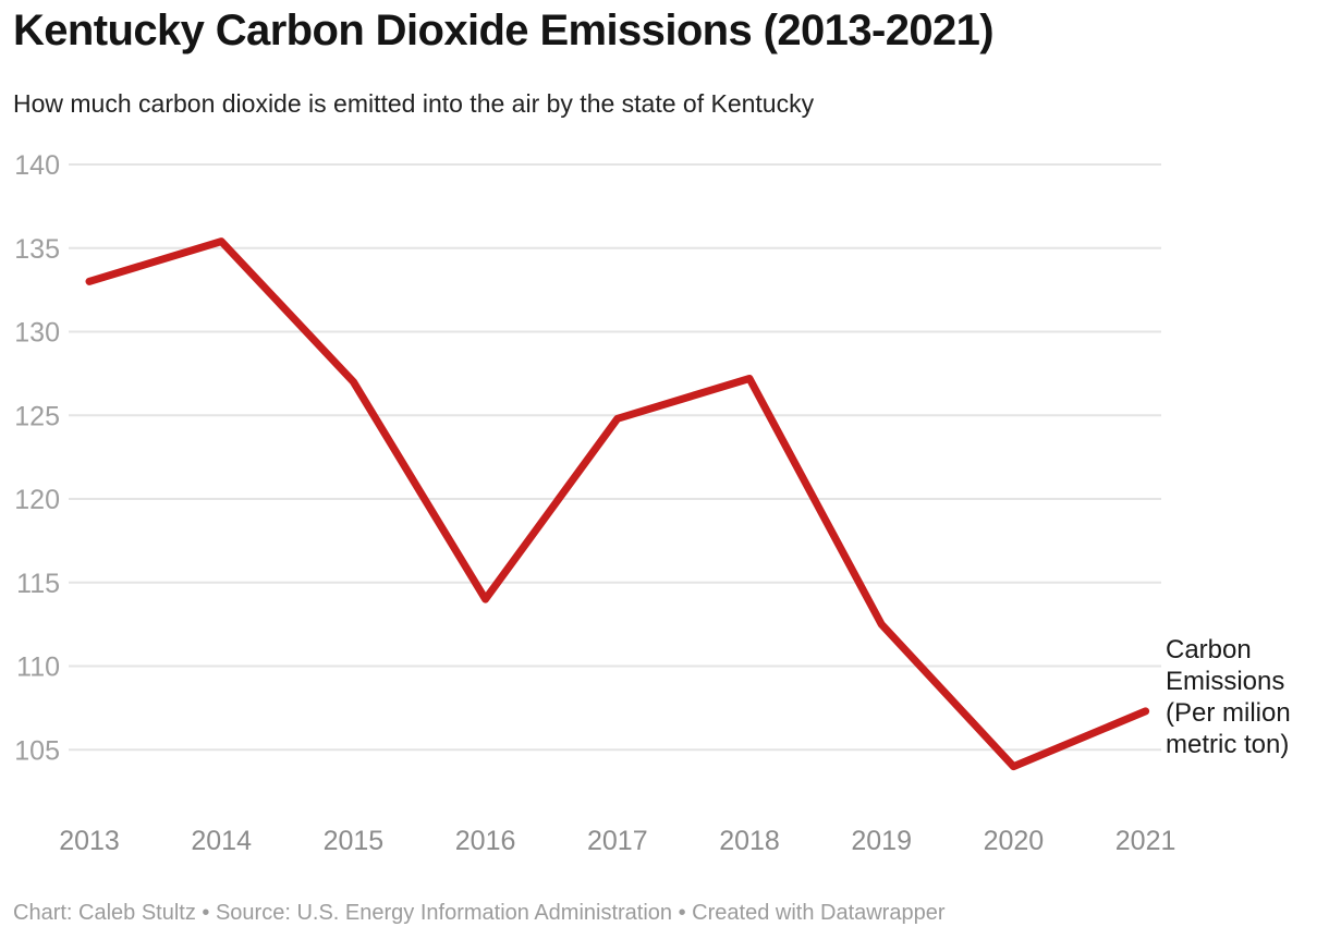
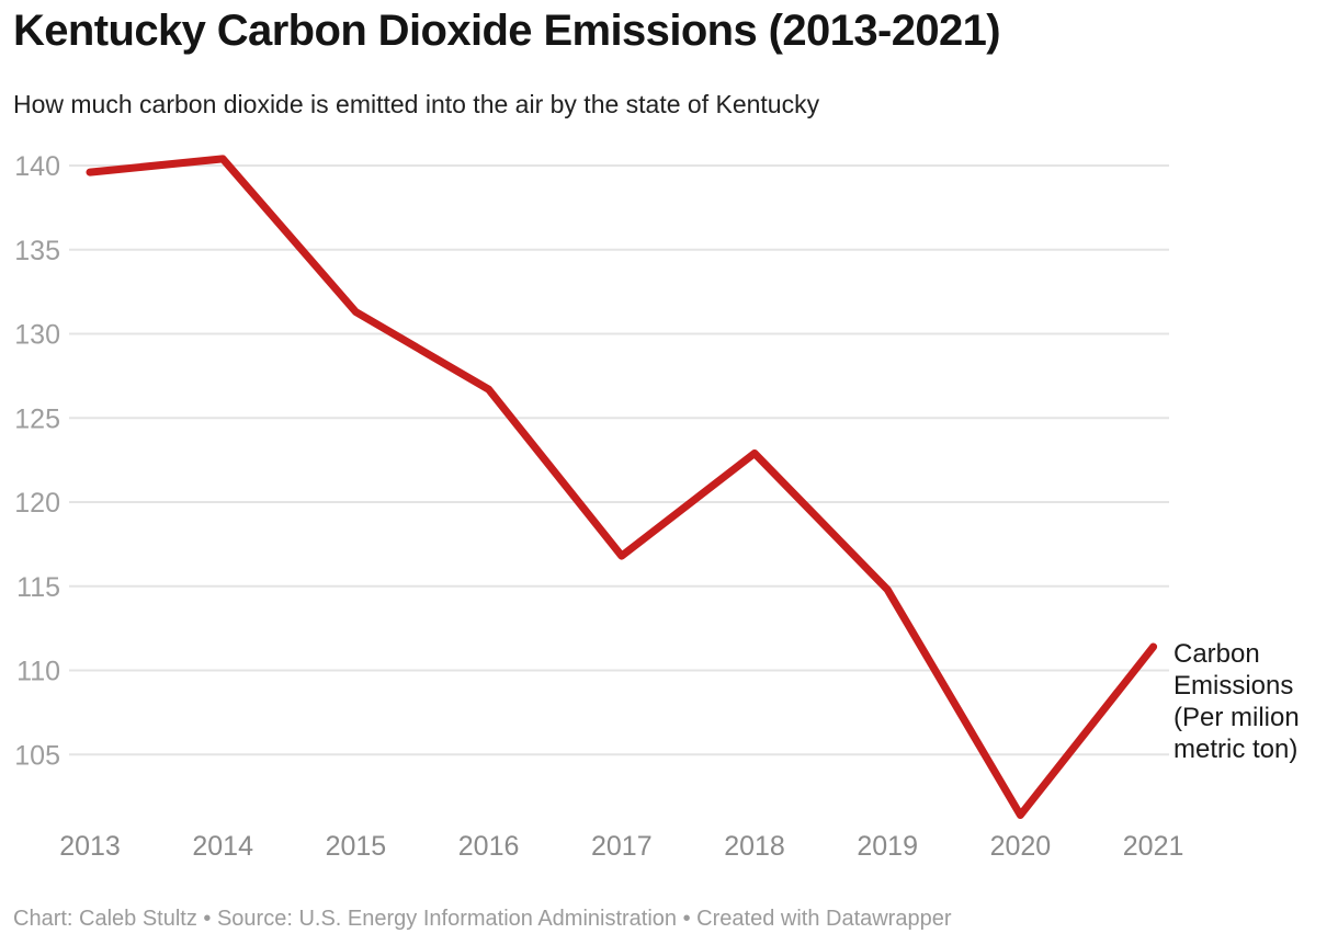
2013: 133.0 -> 139.6
2014: 135.4 -> 140.4
2015: 127.0 -> 131.3
2016: 114.0 -> 126.7
2017: 124.8 -> 116.8
2018: 127.2 -> 122.9
2019: 112.5 -> 114.8
2020: 104.0 -> 101.4
2021: 107.3 -> 111.4
